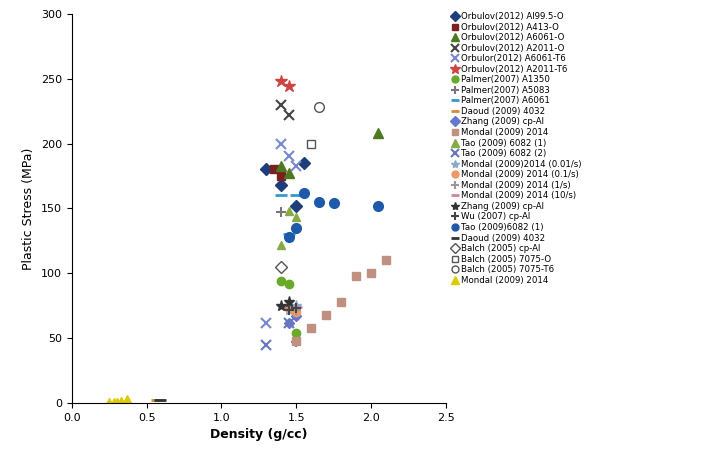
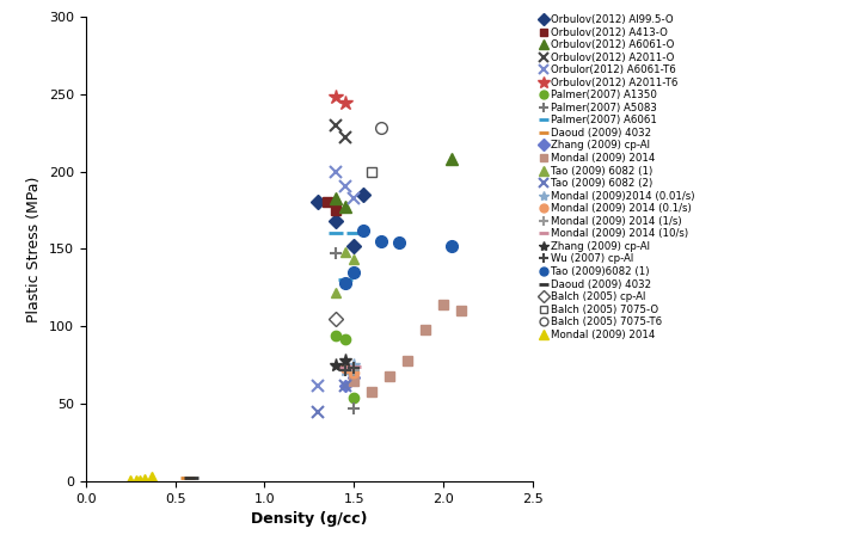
Mondal (2009) 2014/1.5: 48 -> 65
Mondal (2009) 2014/2.0: 100 -> 114
